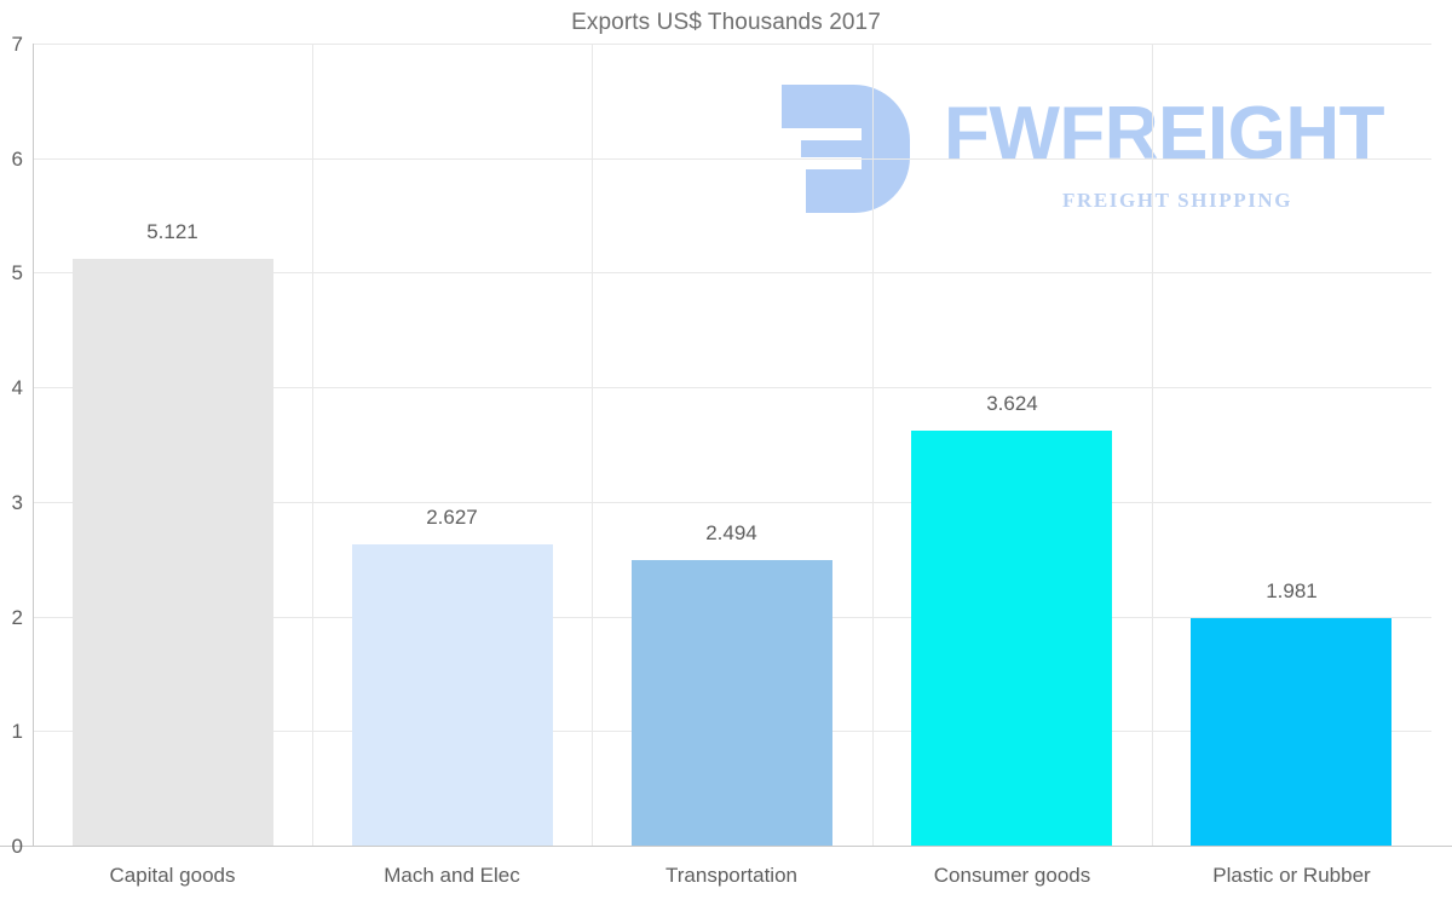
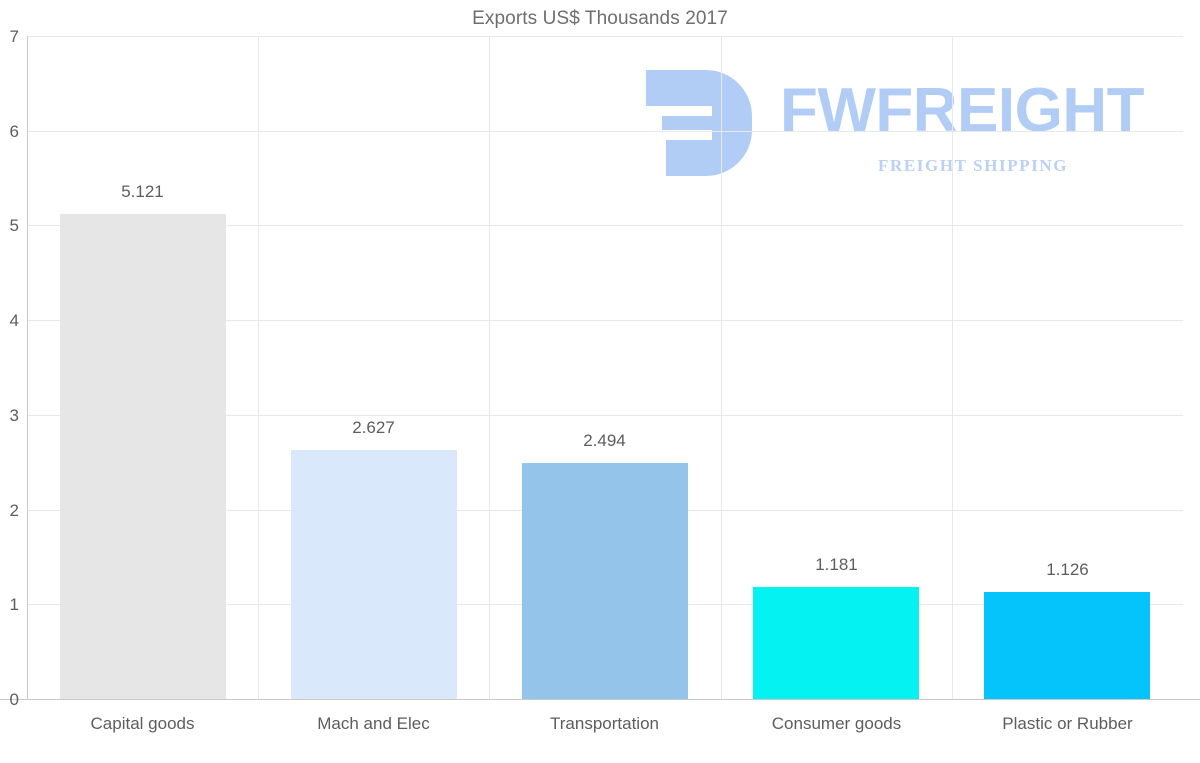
Consumer goods: 3.624 -> 1.181
Plastic or Rubber: 1.981 -> 1.126
